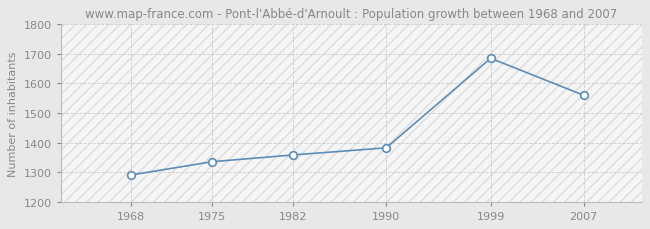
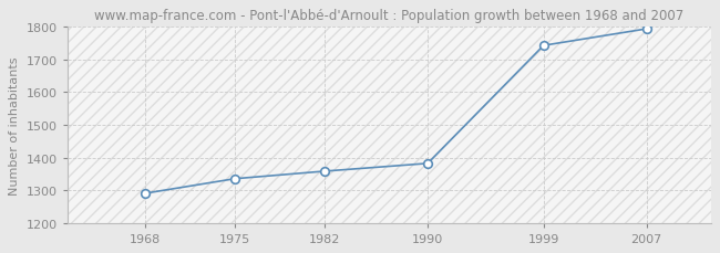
1999: 1685 -> 1743
2007: 1560 -> 1794
